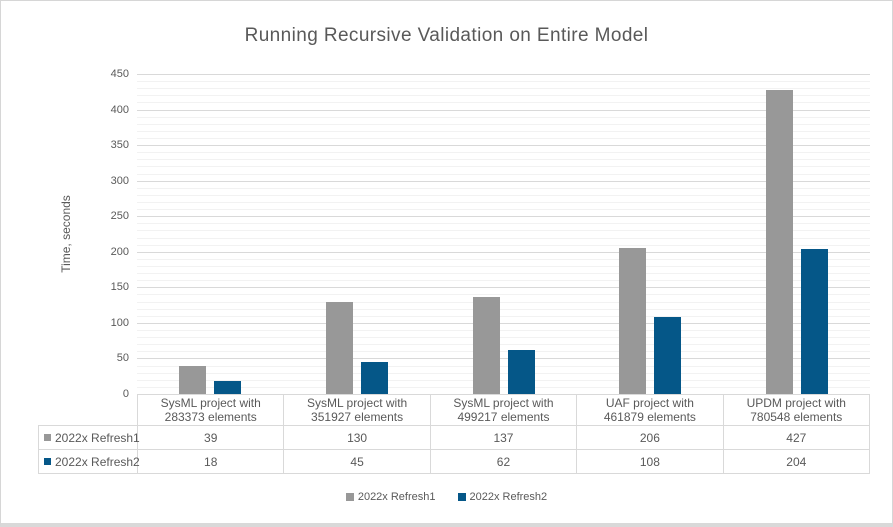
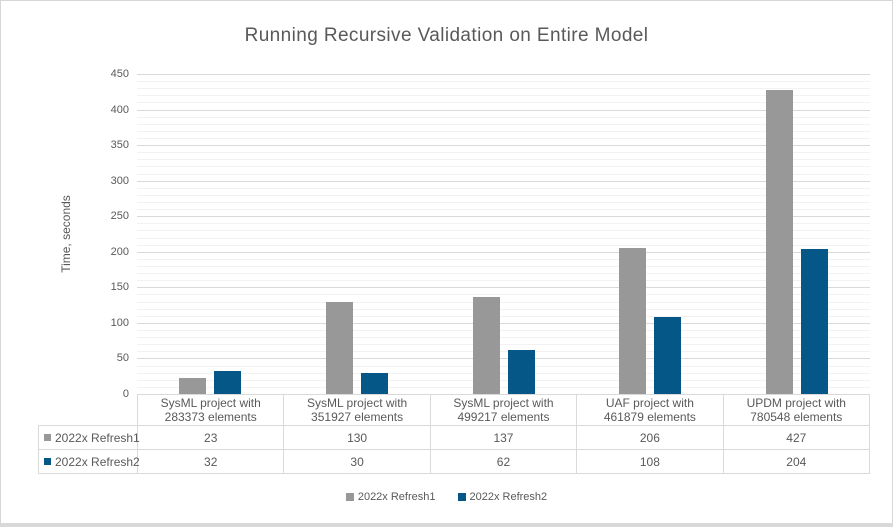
2022x Refresh1/SysML project with 283373 elements: 39 -> 23
2022x Refresh2/SysML project with 283373 elements: 18 -> 32
2022x Refresh2/SysML project with 351927 elements: 45 -> 30
